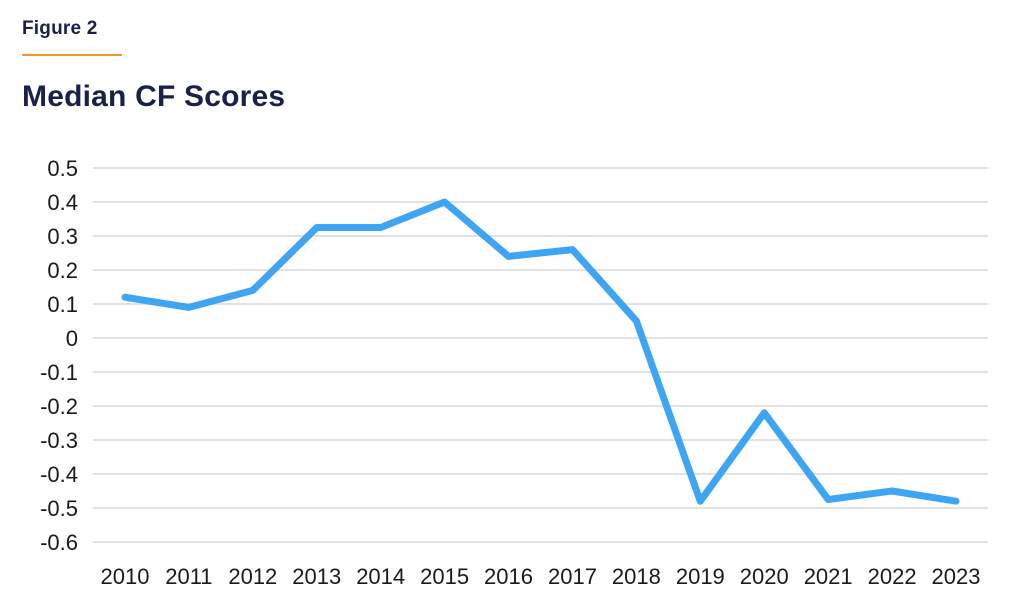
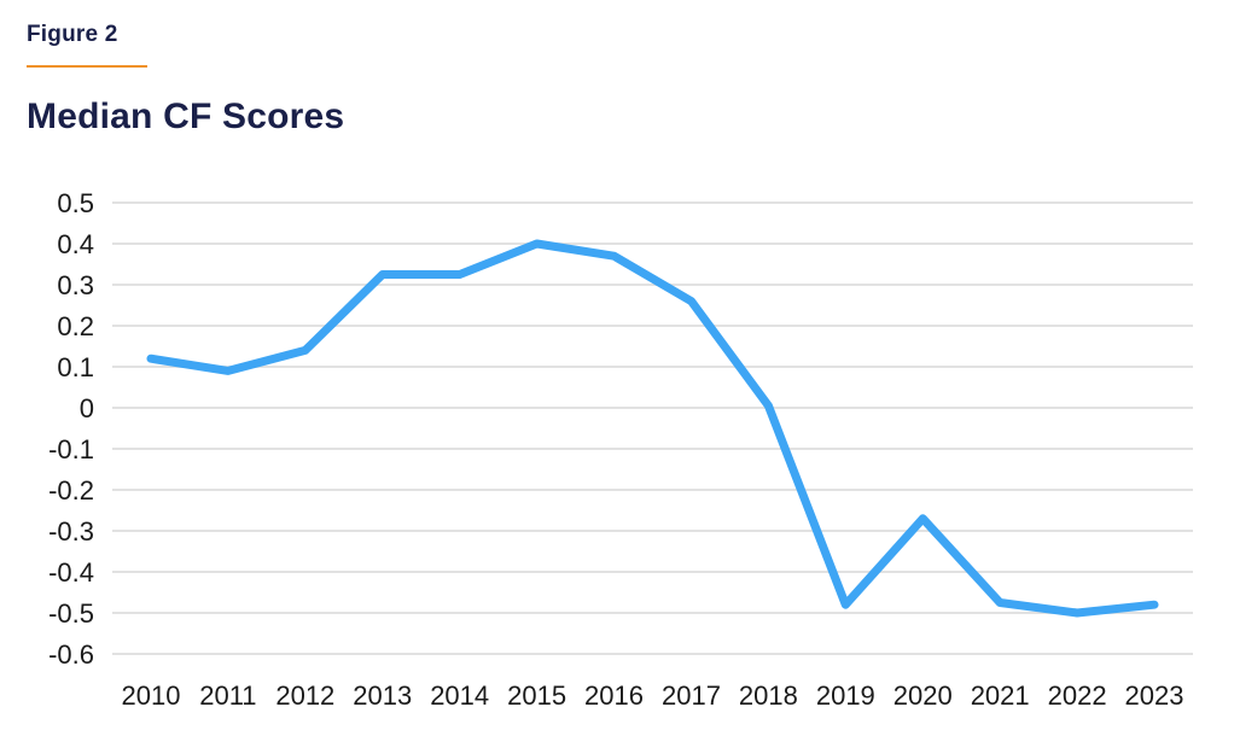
2016: 0.24 -> 0.37
2018: 0.05 -> 0.01
2020: -0.22 -> -0.27
2022: -0.45 -> -0.50
